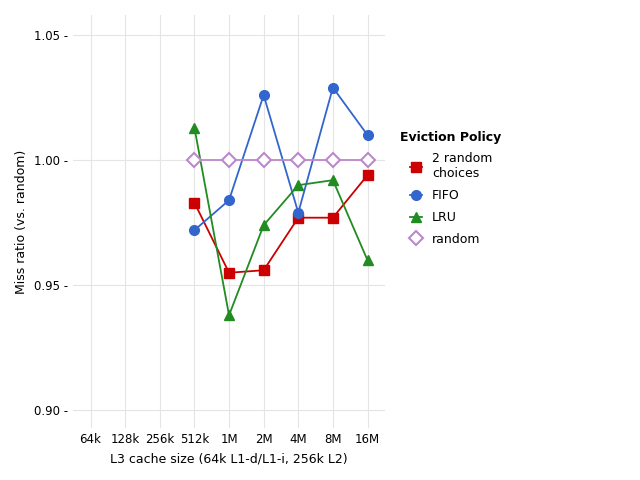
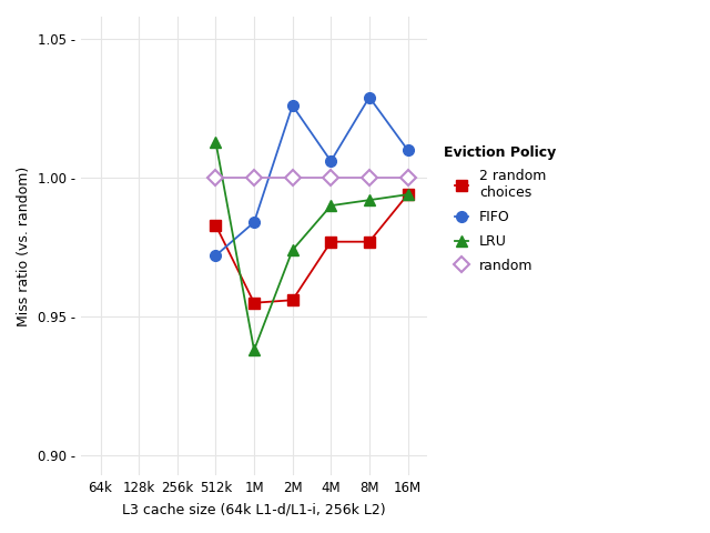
FIFO/4M: 0.979 - -> 1.006 -
LRU/16M: 0.960 - -> 0.994 -
